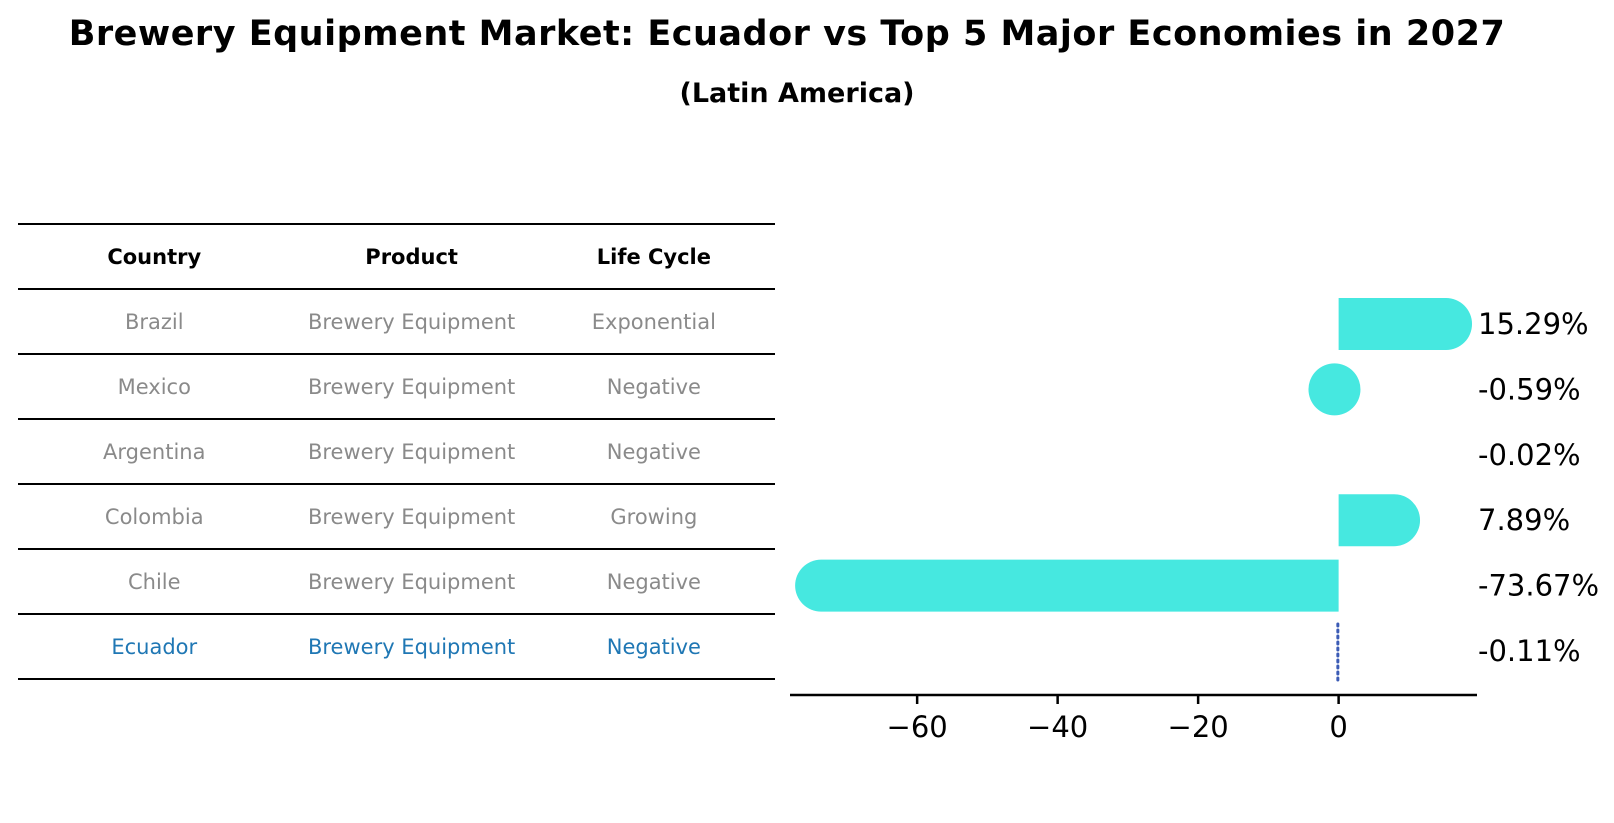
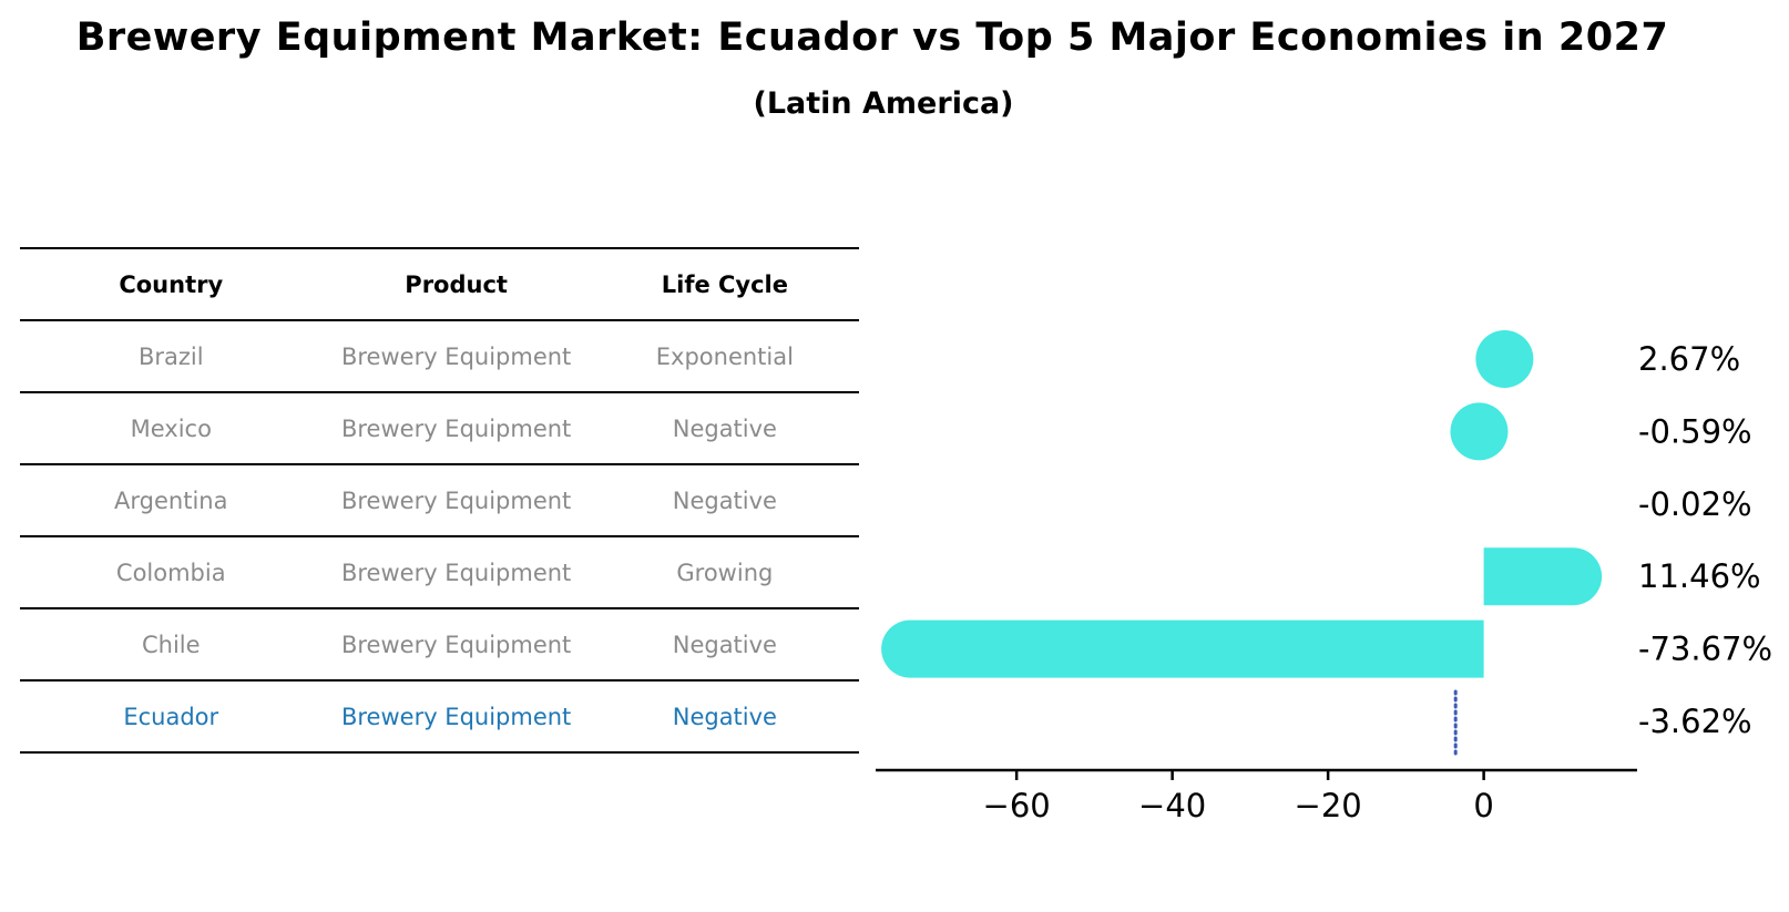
Brazil: 15.29% -> 2.67%
Colombia: 7.89% -> 11.46%
Ecuador: -0.11% -> -3.62%
